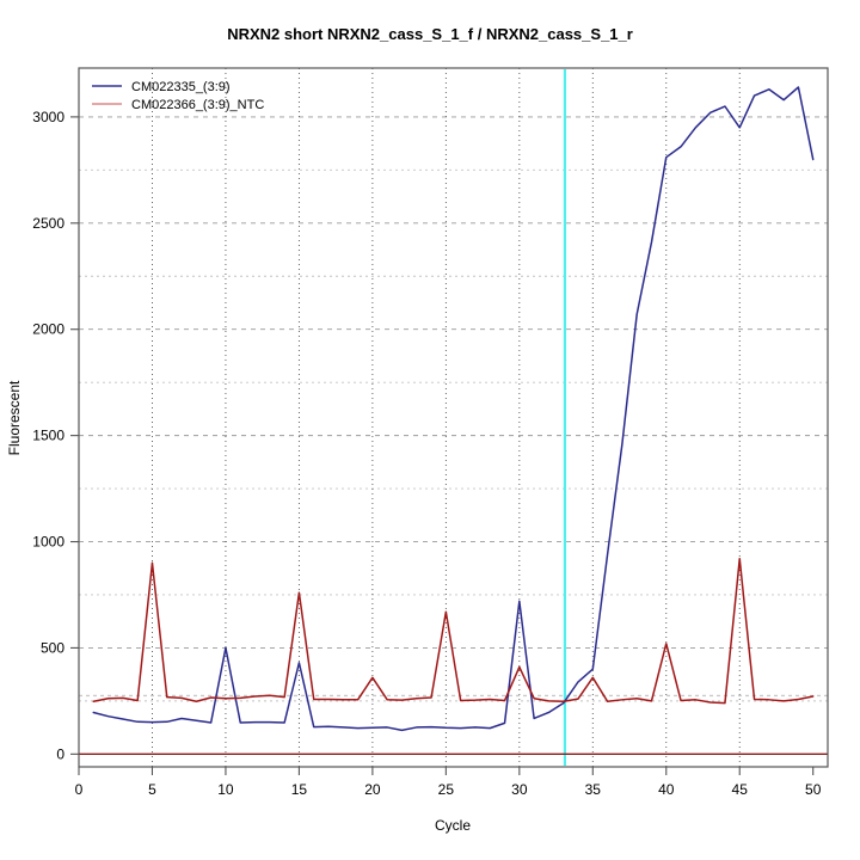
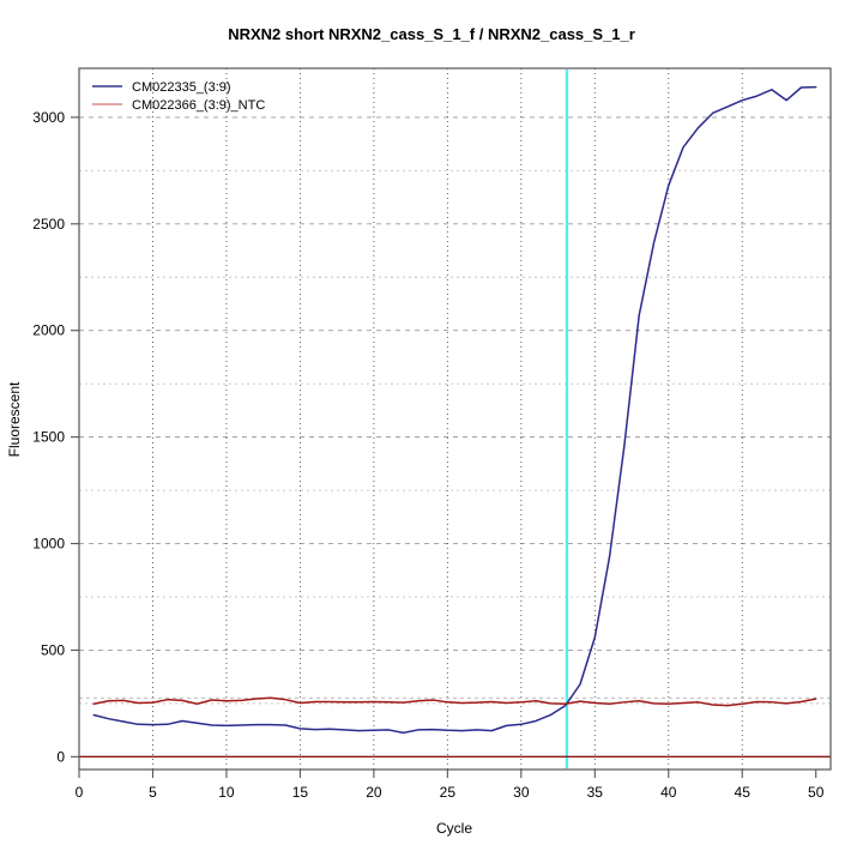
CM022366_(3:9)_NTC/5: 900 -> 250
CM022335_(3:9)/10: 500 -> 150
CM022335_(3:9)/15: 430 -> 130
CM022366_(3:9)_NTC/15: 760 -> 250
CM022366_(3:9)_NTC/20: 360 -> 260
CM022366_(3:9)_NTC/25: 670 -> 260
CM022335_(3:9)/30: 720 -> 150
CM022366_(3:9)_NTC/30: 410 -> 260
CM022335_(3:9)/35: 400 -> 560
CM022366_(3:9)_NTC/35: 360 -> 250
CM022335_(3:9)/40: 2810 -> 2680
CM022366_(3:9)_NTC/40: 520 -> 250
CM022335_(3:9)/45: 2950 -> 3080
CM022366_(3:9)_NTC/45: 920 -> 250
CM022335_(3:9)/50: 2800 -> 3140
